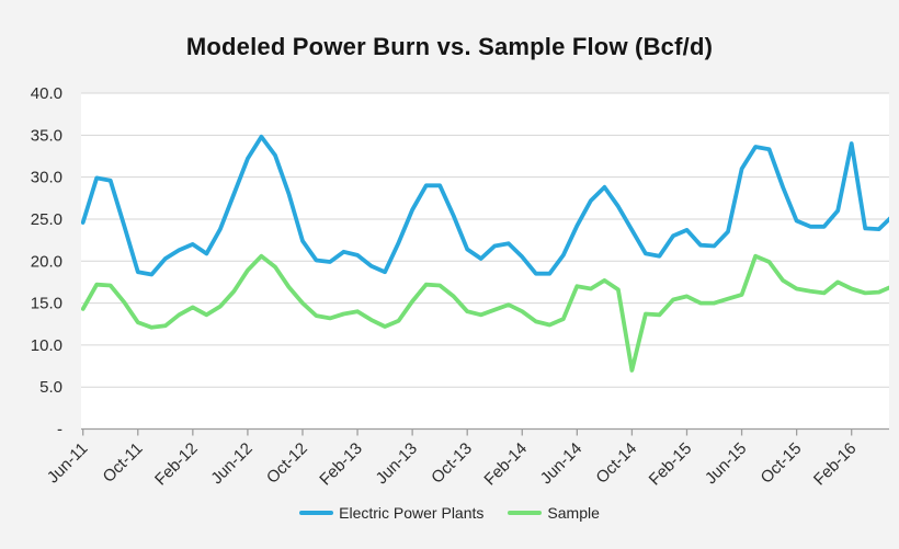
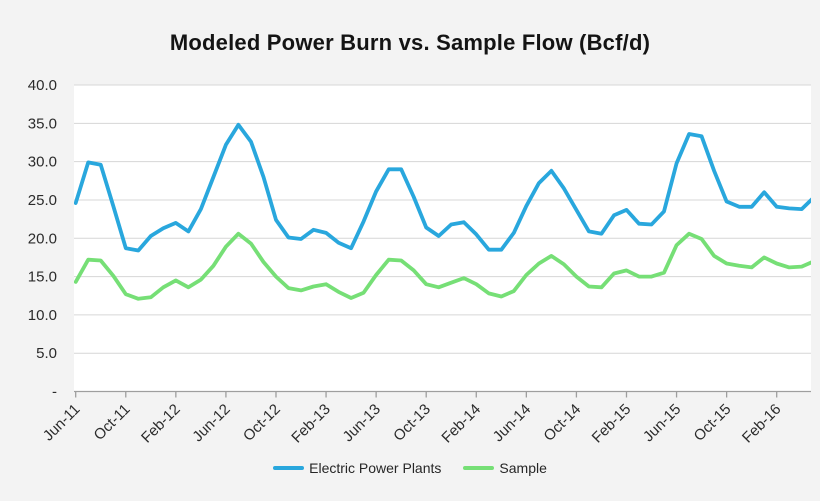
Sample/Jun-14: 17 -> 15
Sample/Oct-14: 7 -> 15
Electric Power Plants/Jun-15: 31 -> 30
Sample/Jun-15: 16 -> 19
Electric Power Plants/Feb-16: 34 -> 24
